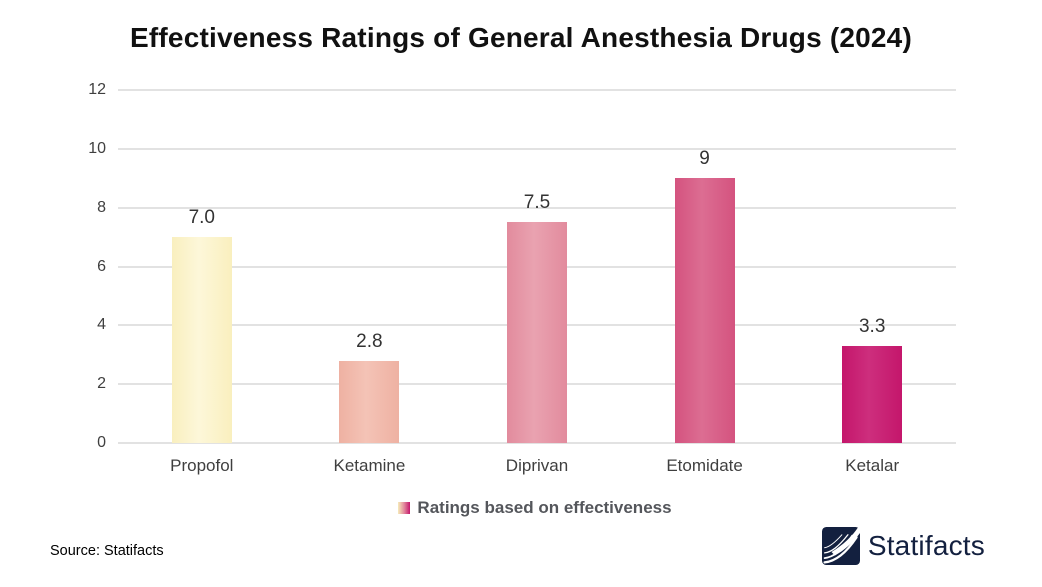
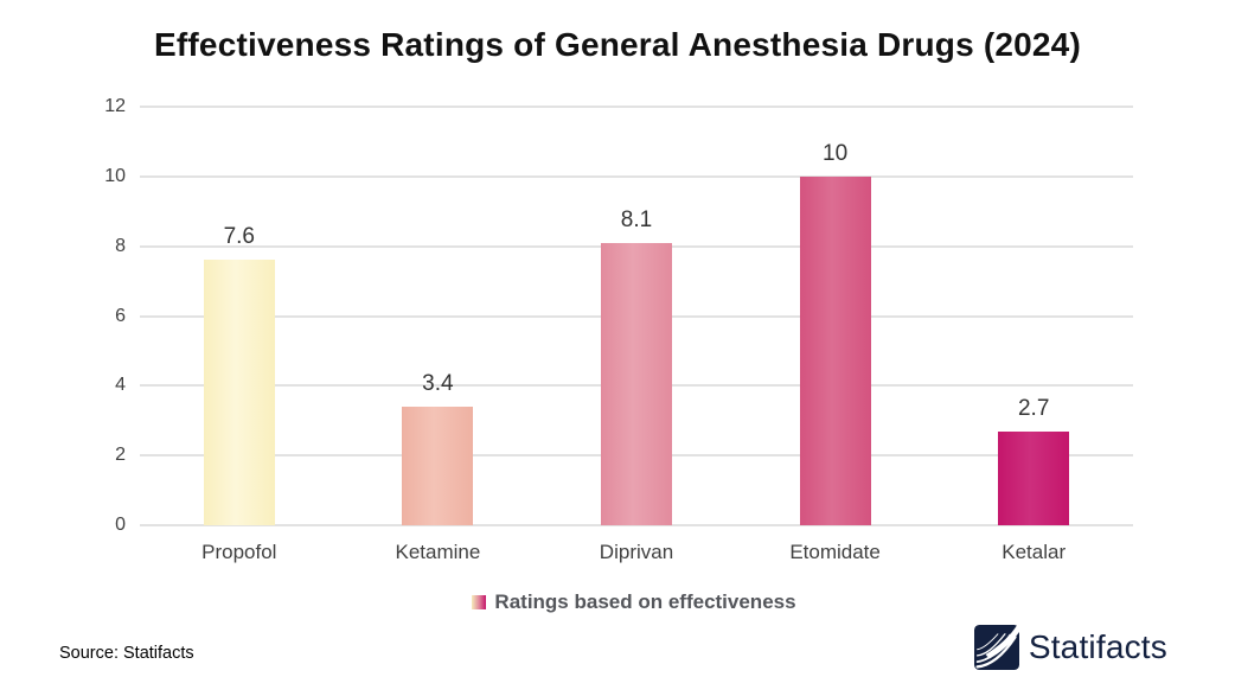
Propofol: 7.0 -> 7.6
Ketamine: 2.8 -> 3.4
Diprivan: 7.5 -> 8.1
Etomidate: 9 -> 10
Ketalar: 3.3 -> 2.7
